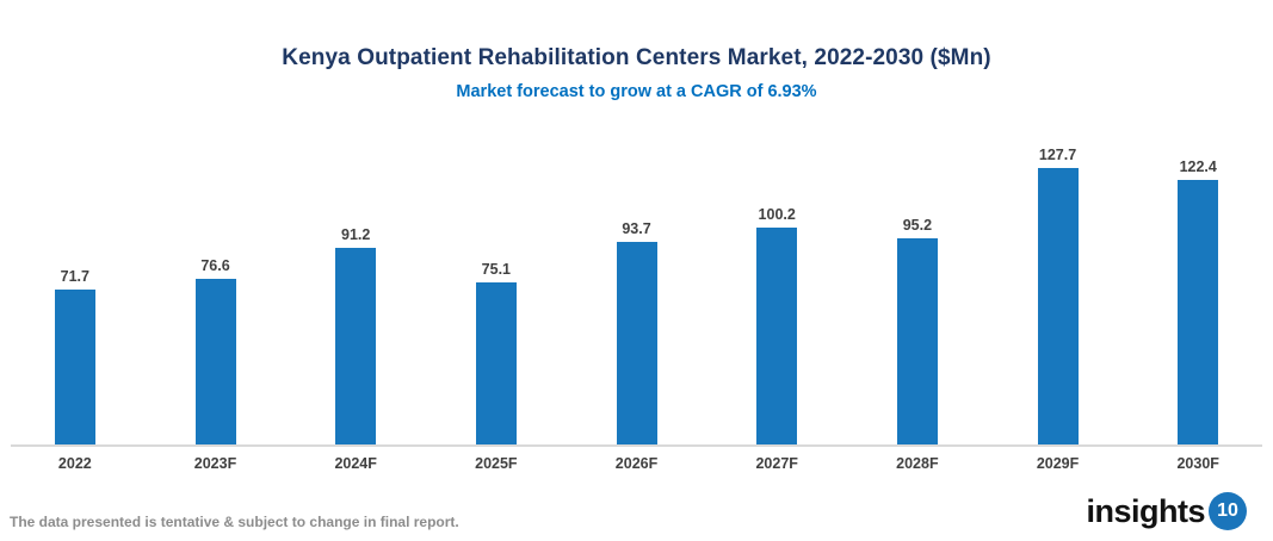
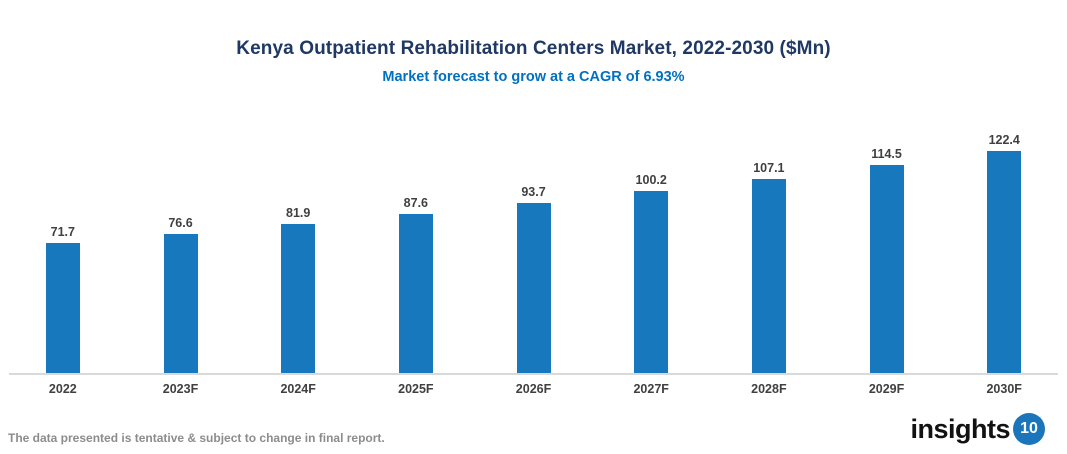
2024F: 91.2 -> 81.9
2025F: 75.1 -> 87.6
2028F: 95.2 -> 107.1
2029F: 127.7 -> 114.5
